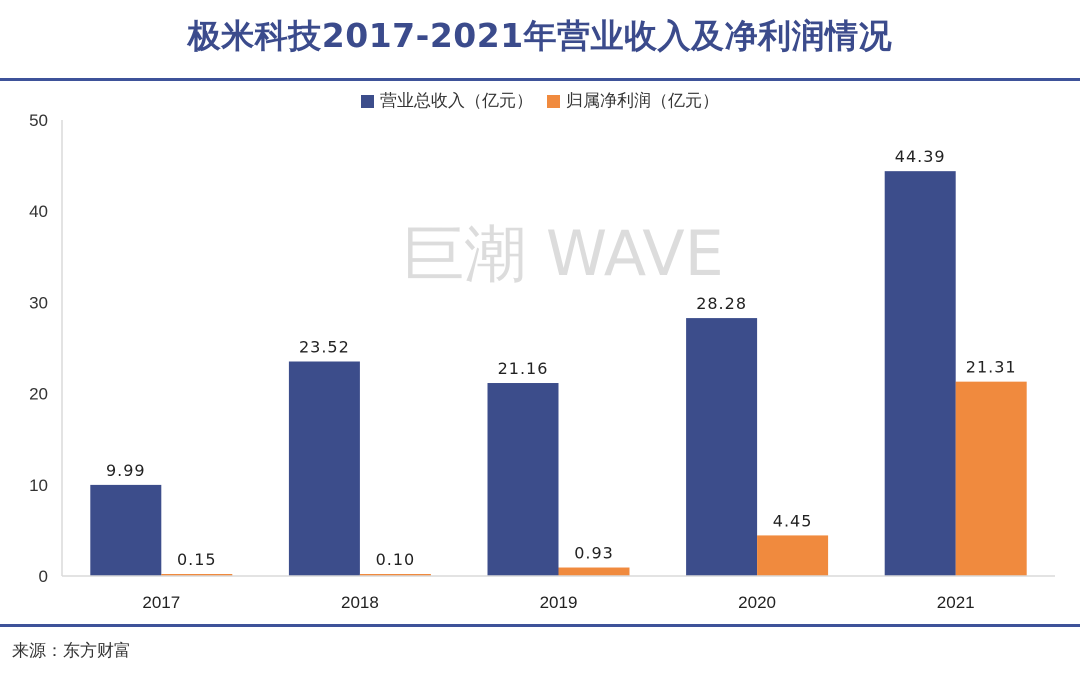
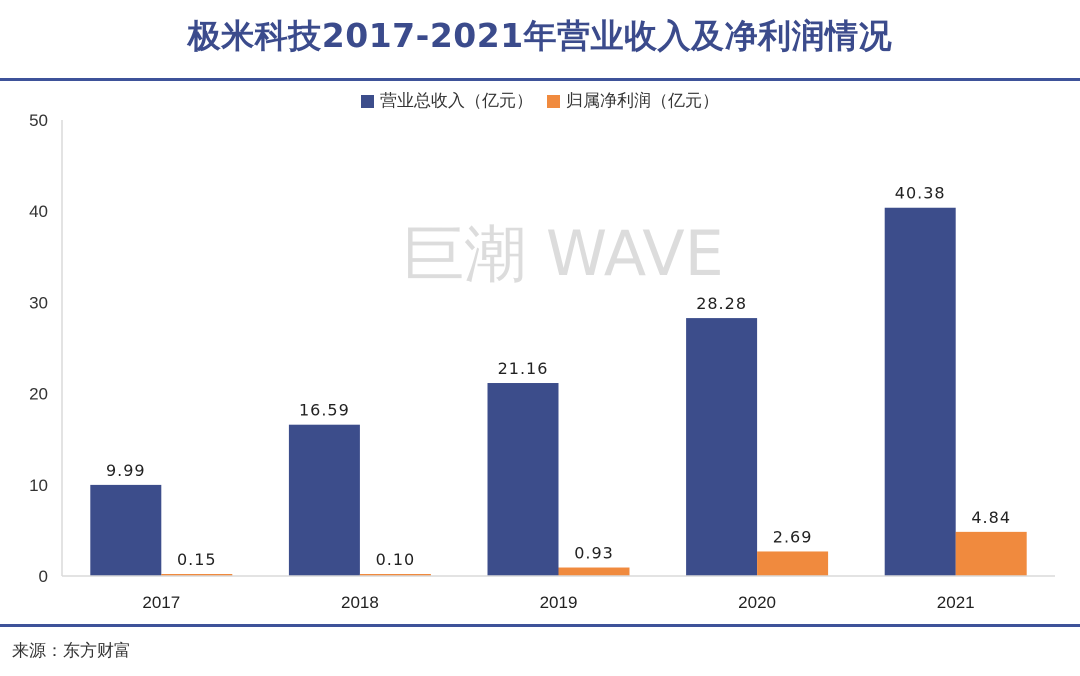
营业总收入（亿元）/2018: 23.52 -> 16.59
归属净利润（亿元）/2020: 4.45 -> 2.69
营业总收入（亿元）/2021: 44.39 -> 40.38
归属净利润（亿元）/2021: 21.31 -> 4.84
